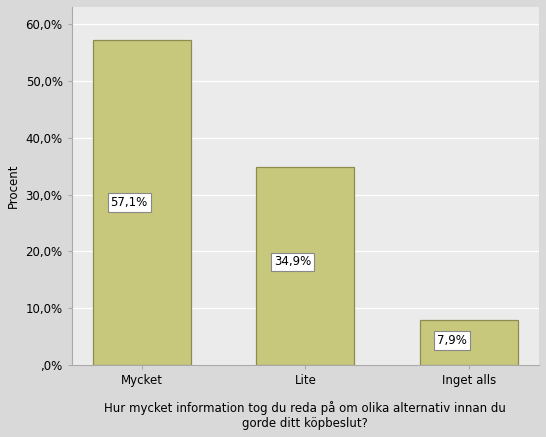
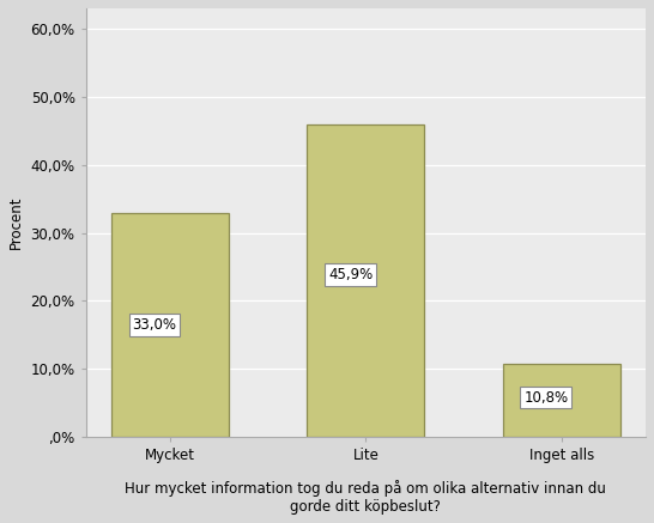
Mycket: 57,1% -> 33,0%
Lite: 34,9% -> 45,9%
Inget alls: 7,9% -> 10,8%
